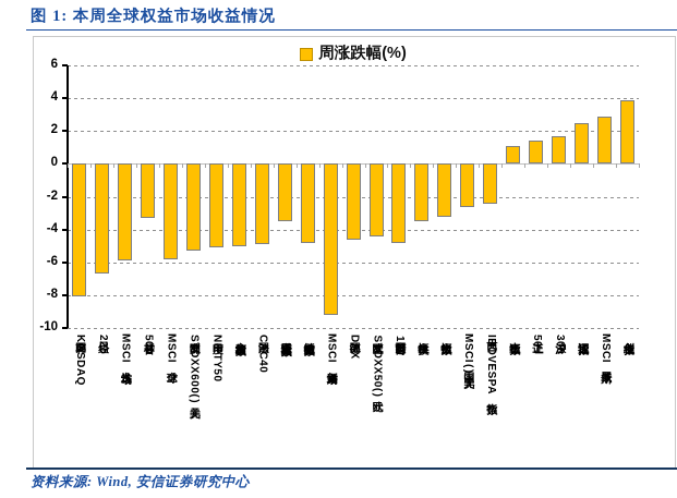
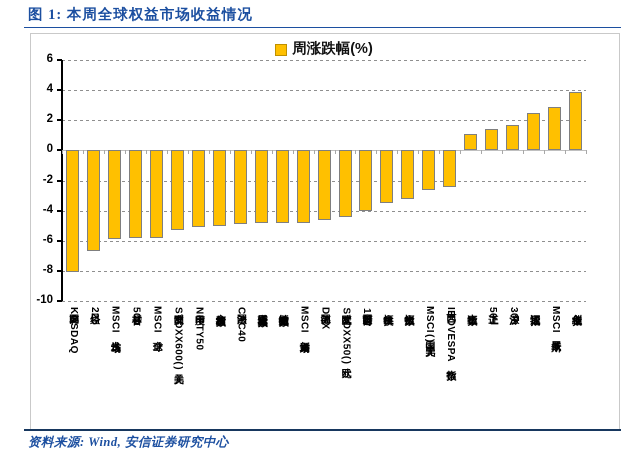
标普500: -3.3 -> -5.8
道琼斯工业指数: -3.5 -> -4.8
MSCI新兴市场: -9.2 -> -4.8
英国富时100: -4.8 -> -4.0
